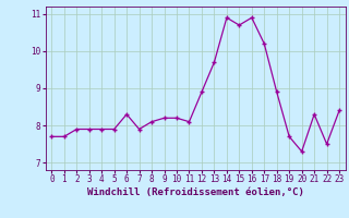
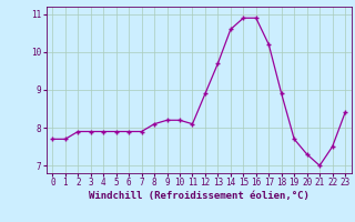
6: 8.3 -> 7.9
14: 10.9 -> 10.6
15: 10.7 -> 10.9
21: 8.3 -> 7.0
